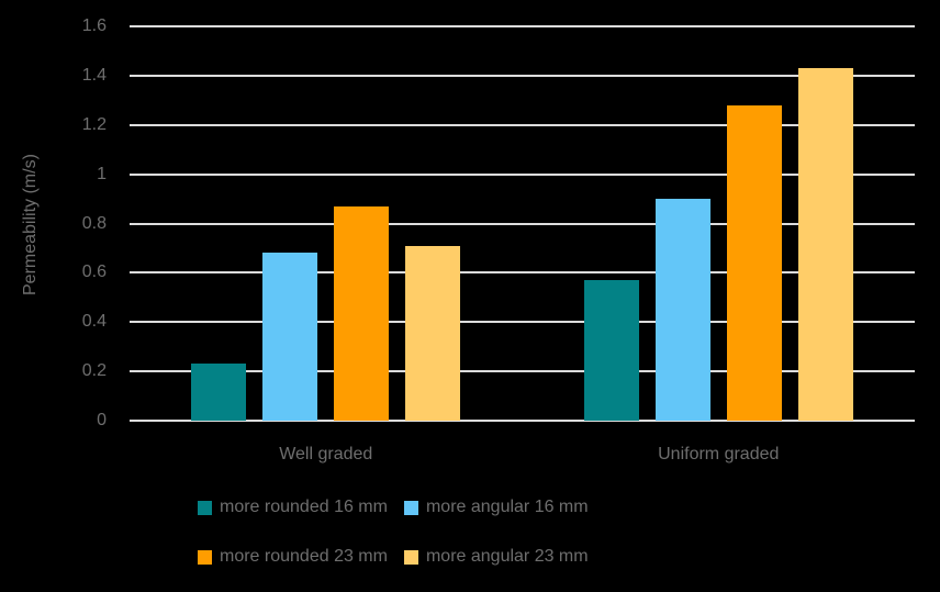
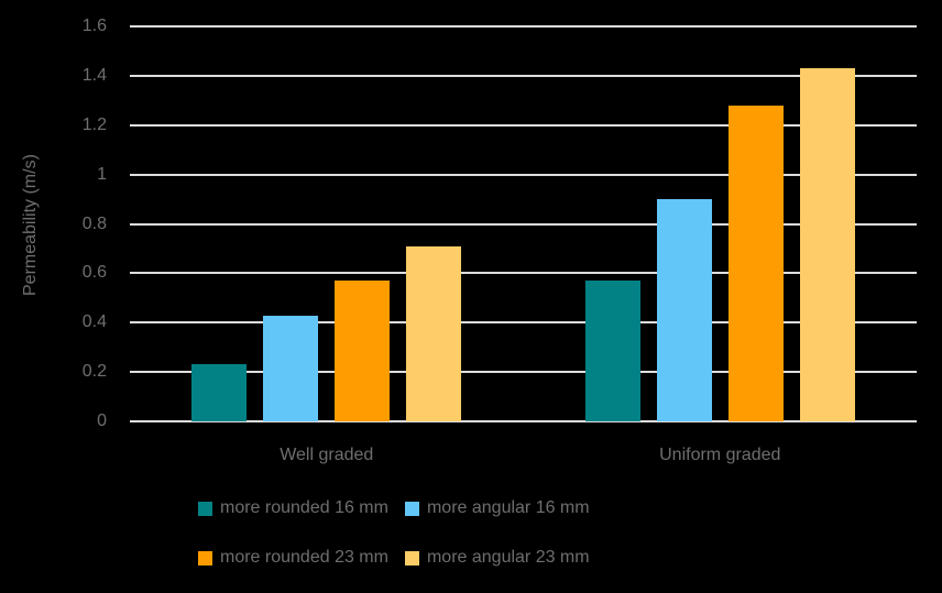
more angular 16 mm/Well graded: 0.68 -> 0.43
more rounded 23 mm/Well graded: 0.87 -> 0.57
